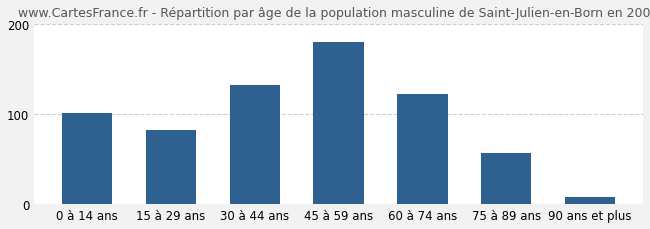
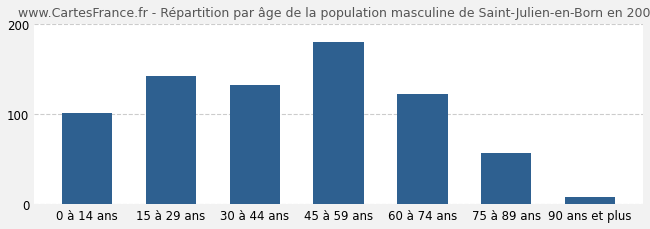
15 à 29 ans: 82 -> 142
